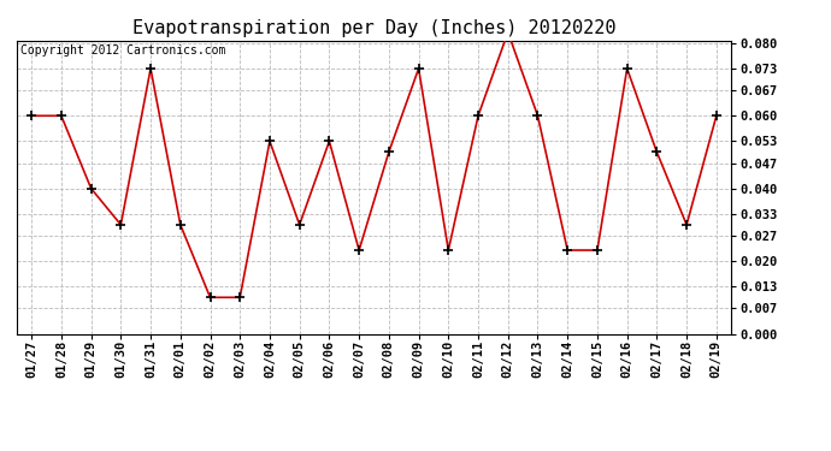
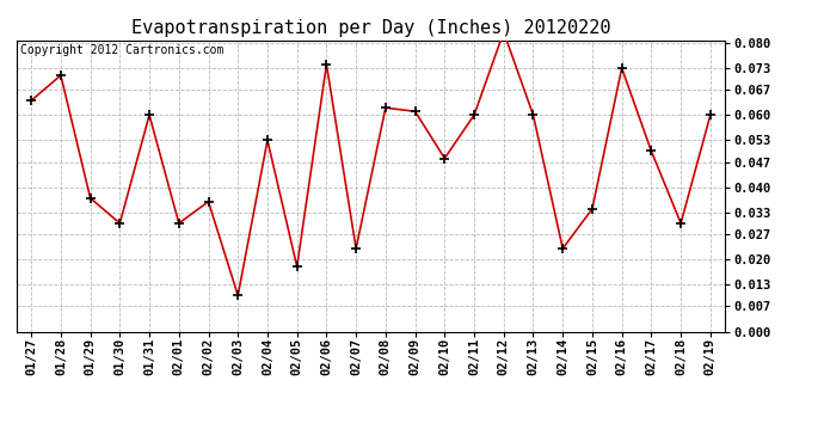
01/27: 0.060 -> 0.064
01/28: 0.060 -> 0.071
01/29: 0.040 -> 0.037
01/31: 0.073 -> 0.060
02/02: 0.010 -> 0.036
02/05: 0.030 -> 0.018
02/06: 0.053 -> 0.074
02/08: 0.050 -> 0.062
02/09: 0.073 -> 0.061
02/10: 0.023 -> 0.048
02/15: 0.023 -> 0.034
